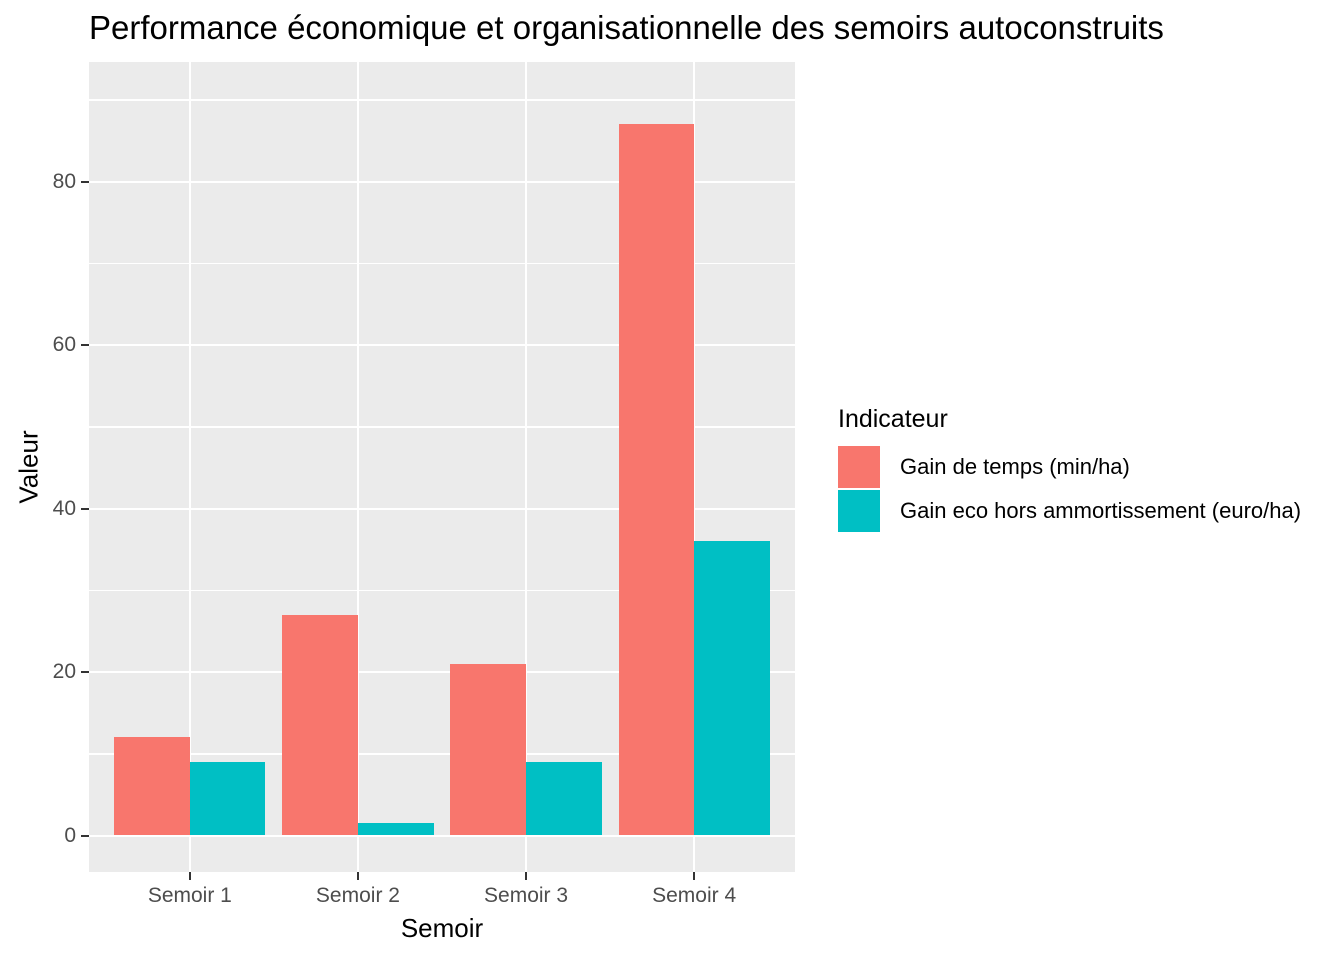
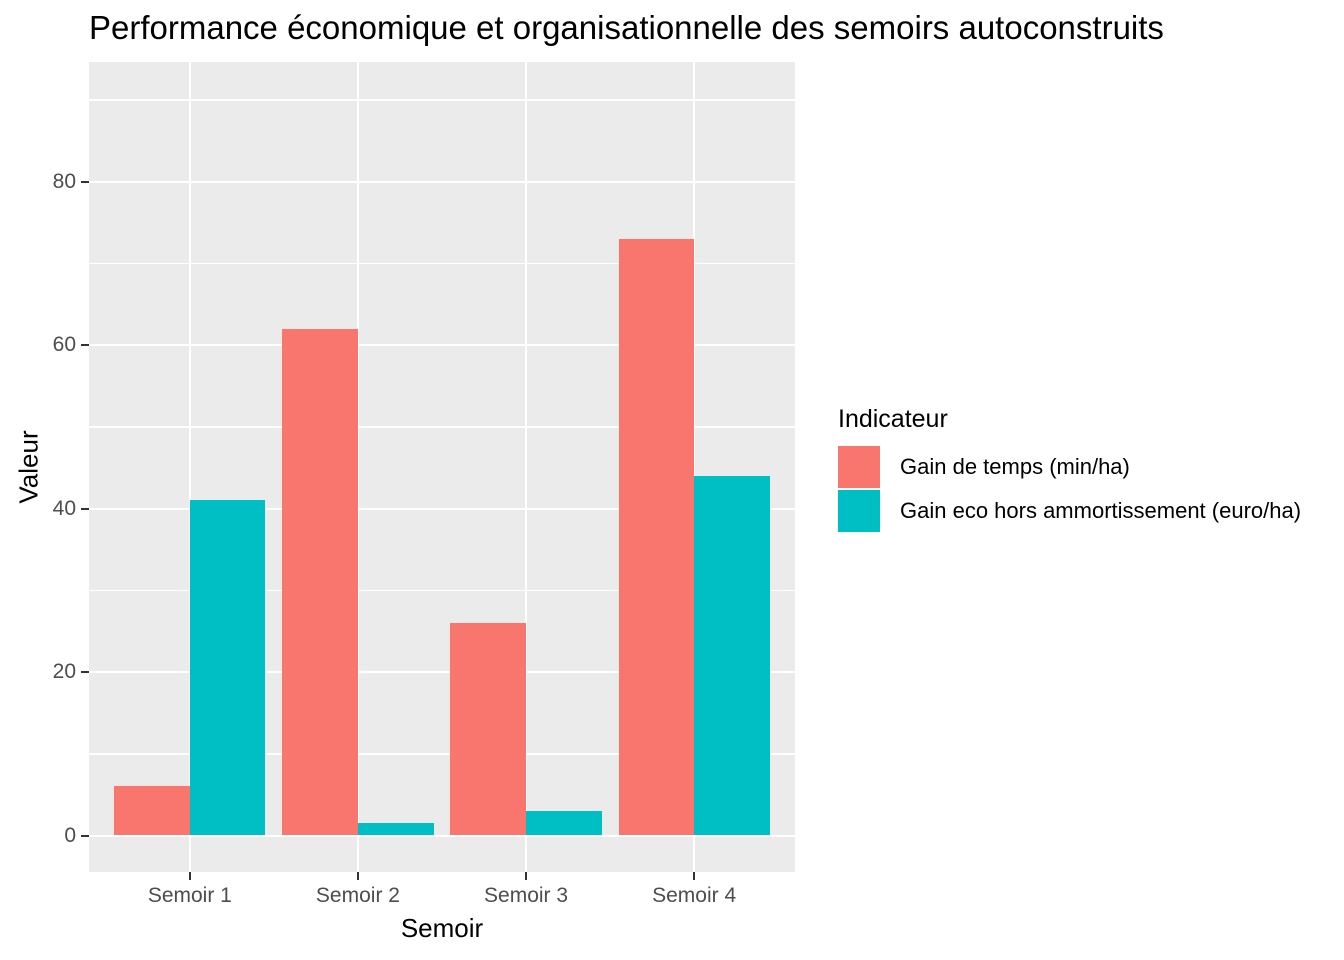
Gain de temps (min/ha)/Semoir 1: 12 -> 6
Gain eco hors ammortissement (euro/ha)/Semoir 1: 9 -> 41
Gain de temps (min/ha)/Semoir 2: 27 -> 62
Gain de temps (min/ha)/Semoir 3: 21 -> 26
Gain eco hors ammortissement (euro/ha)/Semoir 3: 9 -> 3
Gain de temps (min/ha)/Semoir 4: 87 -> 73
Gain eco hors ammortissement (euro/ha)/Semoir 4: 36 -> 44
